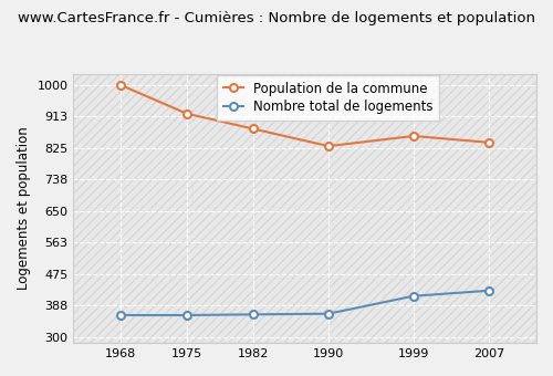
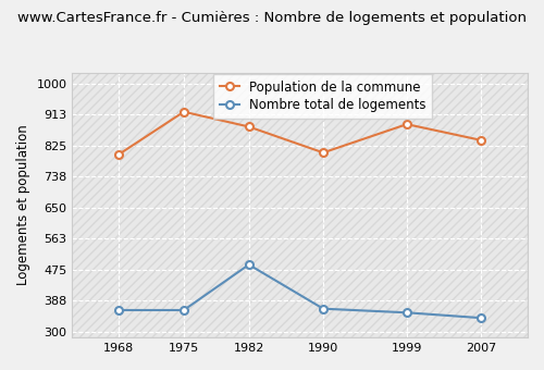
Population de la commune/1968: 999 -> 800
Nombre total de logements/1982: 364 -> 490
Population de la commune/1990: 830 -> 805
Nombre total de logements/1999: 415 -> 355
Population de la commune/1999: 858 -> 885
Nombre total de logements/2007: 430 -> 340
